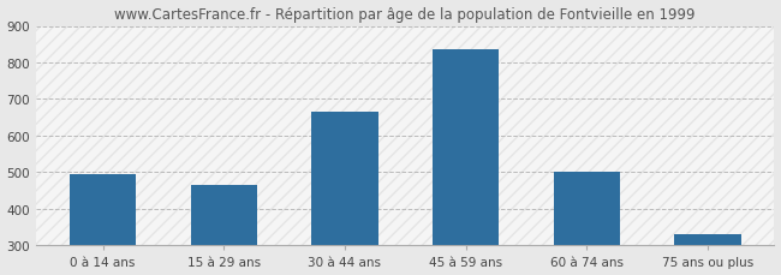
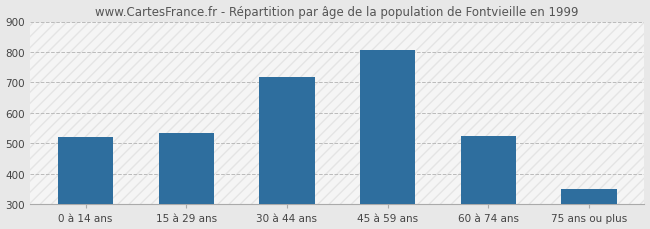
0 à 14 ans: 495 -> 522
15 à 29 ans: 465 -> 535
30 à 44 ans: 665 -> 717
45 à 59 ans: 835 -> 806
60 à 74 ans: 500 -> 524
75 ans ou plus: 330 -> 352
